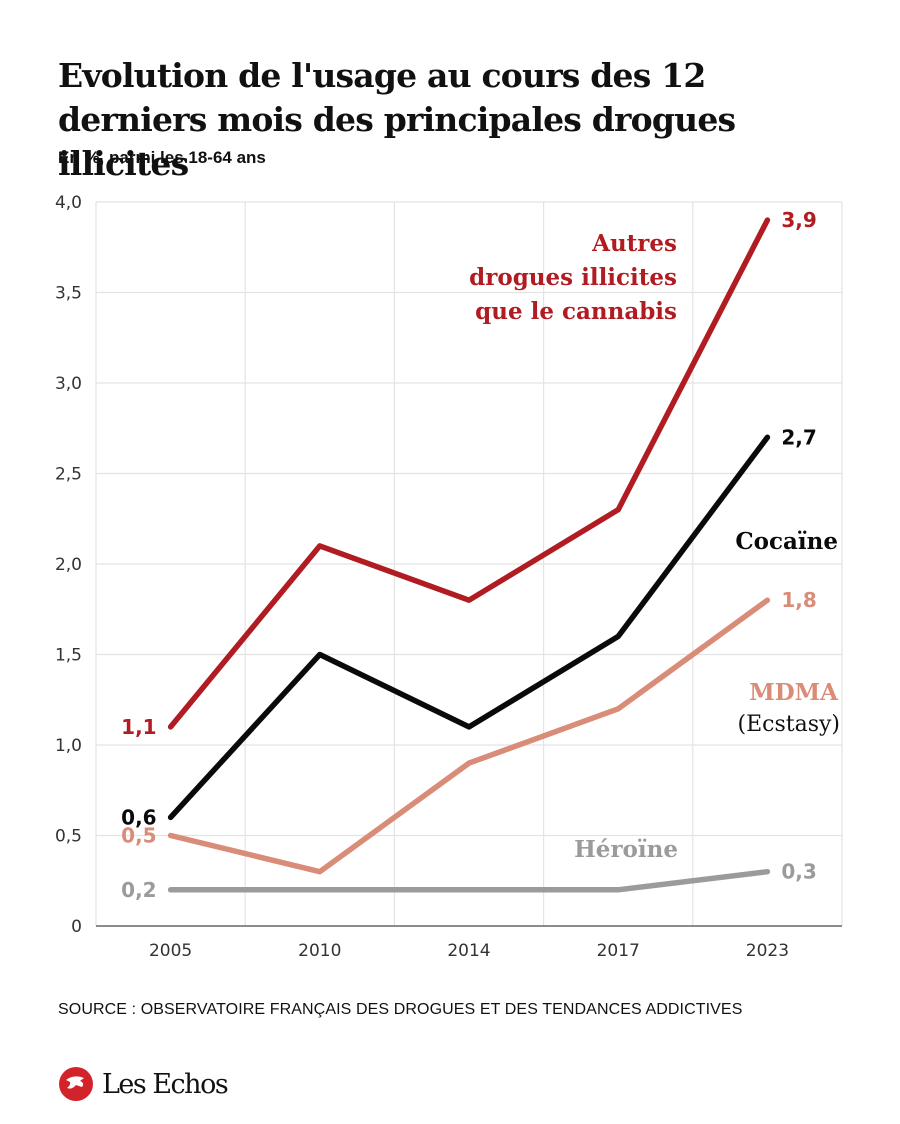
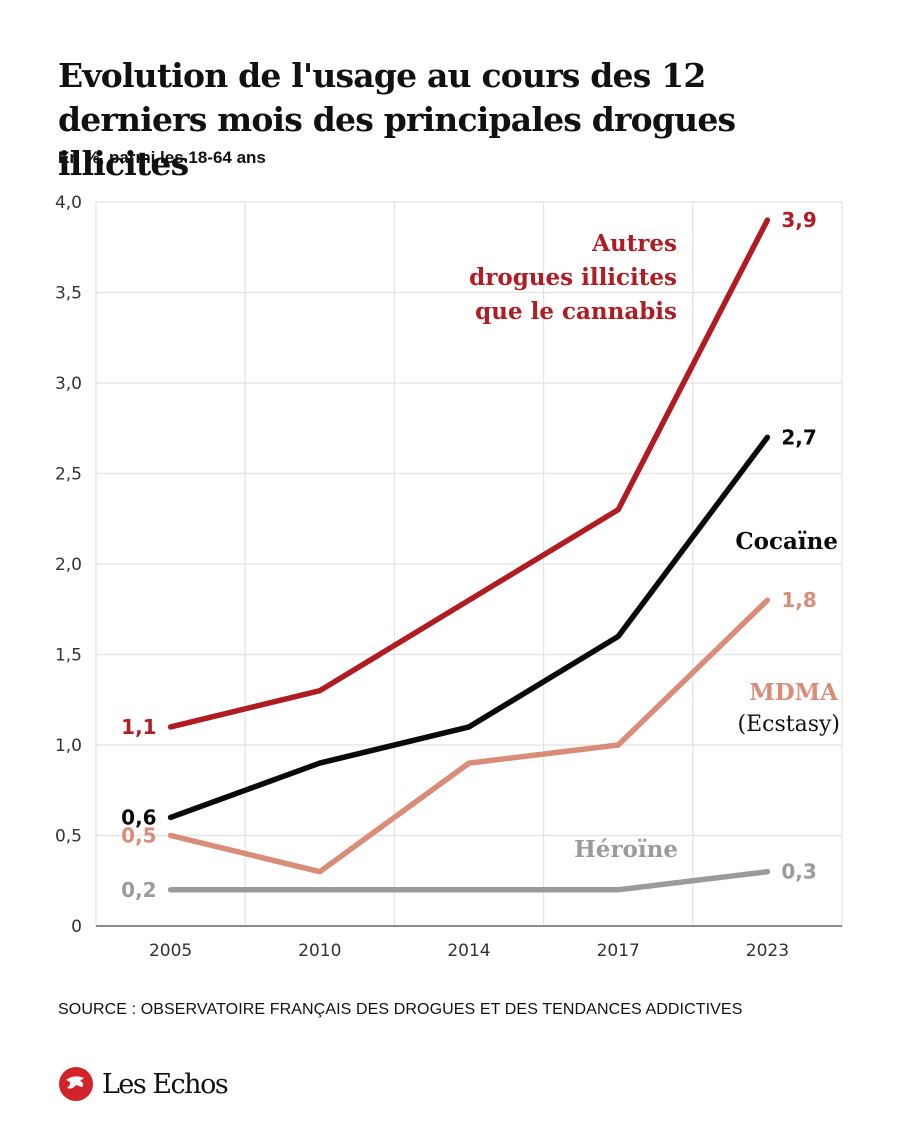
Autres drogues illicites que le cannabis/2010: 2,1 -> 1,3
Cocaïne/2010: 1,5 -> 0,9
MDMA (Ecstasy)/2017: 1,2 -> 1,0
